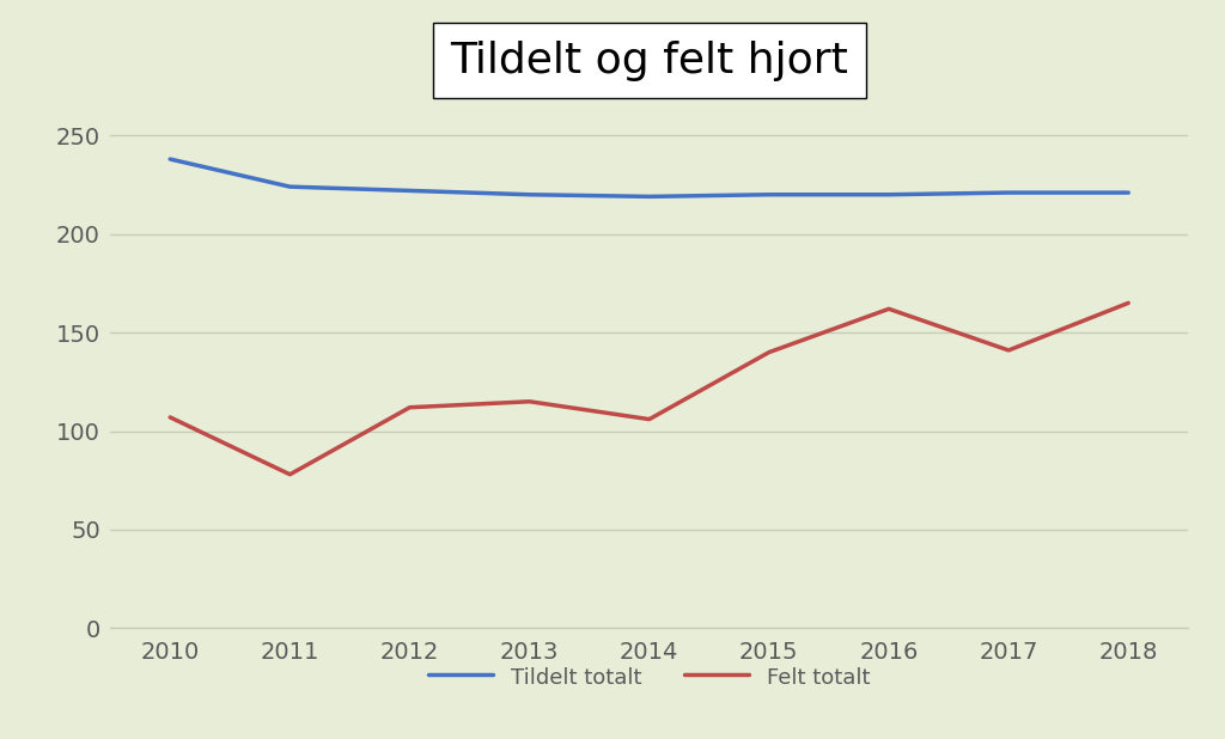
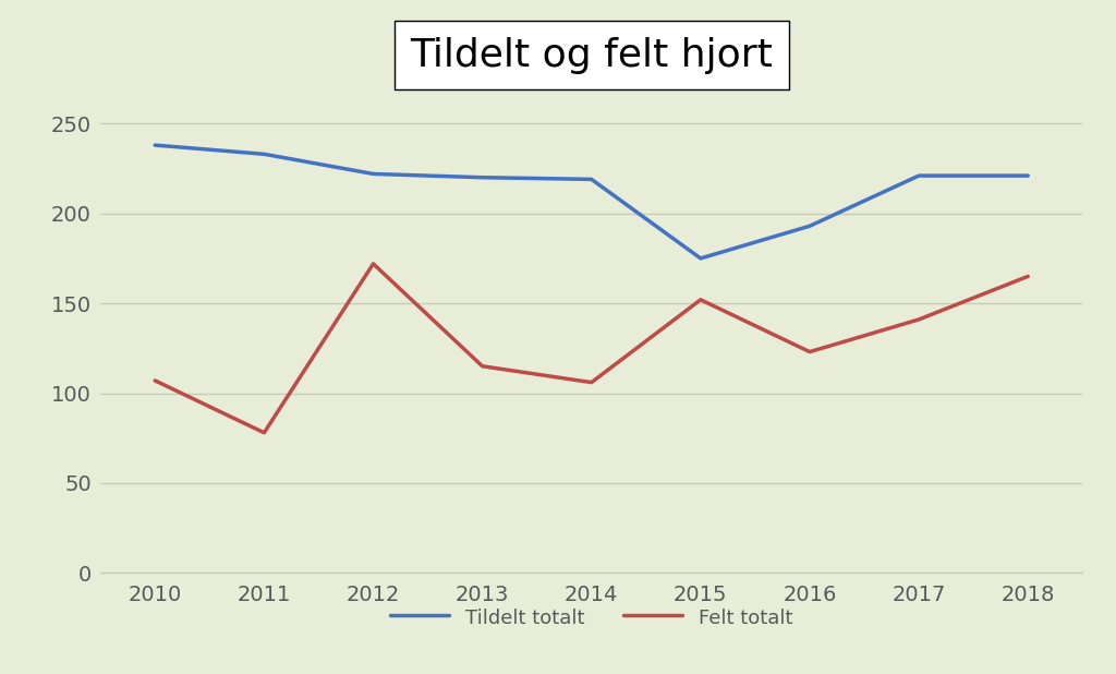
Tildelt totalt/2011: 224 -> 233
Felt totalt/2012: 112 -> 172
Tildelt totalt/2015: 220 -> 175
Felt totalt/2015: 140 -> 152
Tildelt totalt/2016: 220 -> 193
Felt totalt/2016: 162 -> 123
